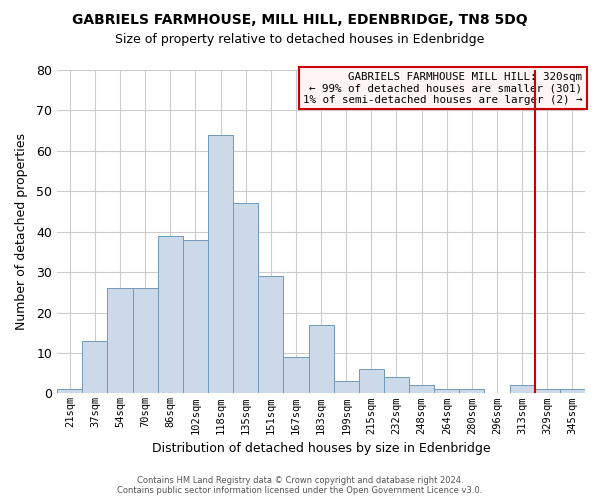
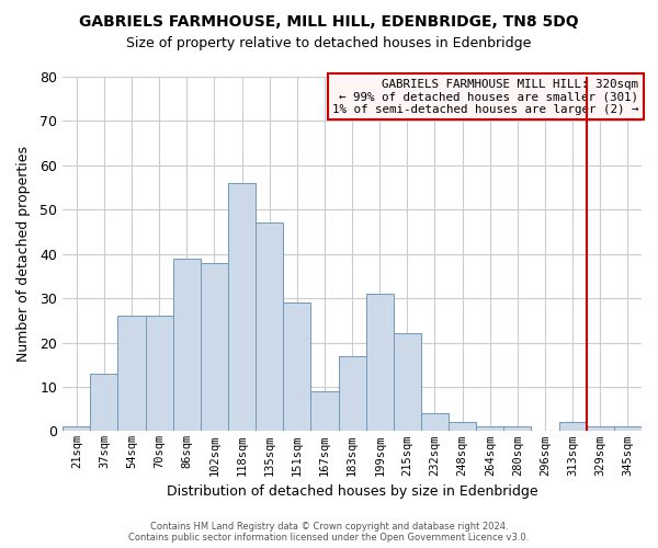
118sqm: 64 -> 56
199sqm: 3 -> 31
215sqm: 6 -> 22
